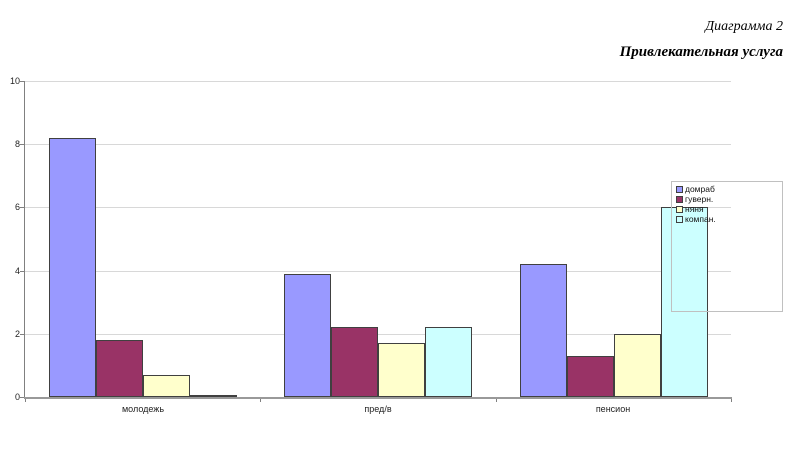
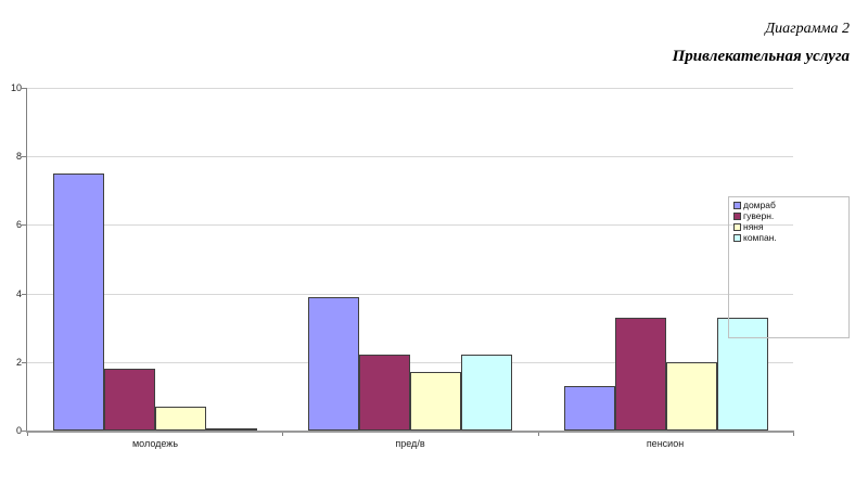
домраб/молодежь: 8.2 -> 7.5
домраб/пенсион: 4.2 -> 1.3
гуверн./пенсион: 1.3 -> 3.3
компан./пенсион: 6.0 -> 3.3
